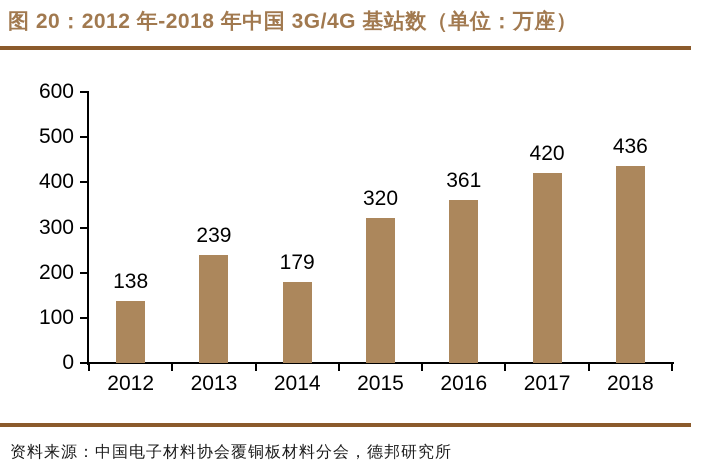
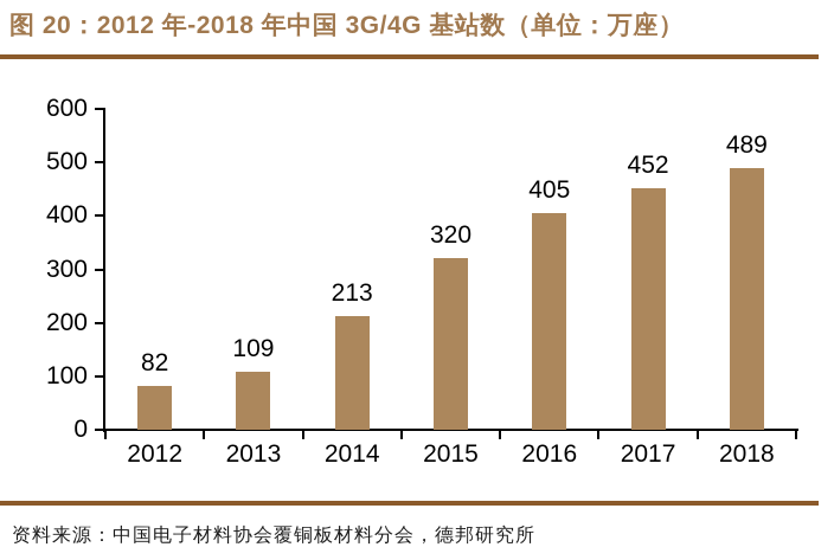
2012: 138 -> 82
2013: 239 -> 109
2014: 179 -> 213
2016: 361 -> 405
2017: 420 -> 452
2018: 436 -> 489
